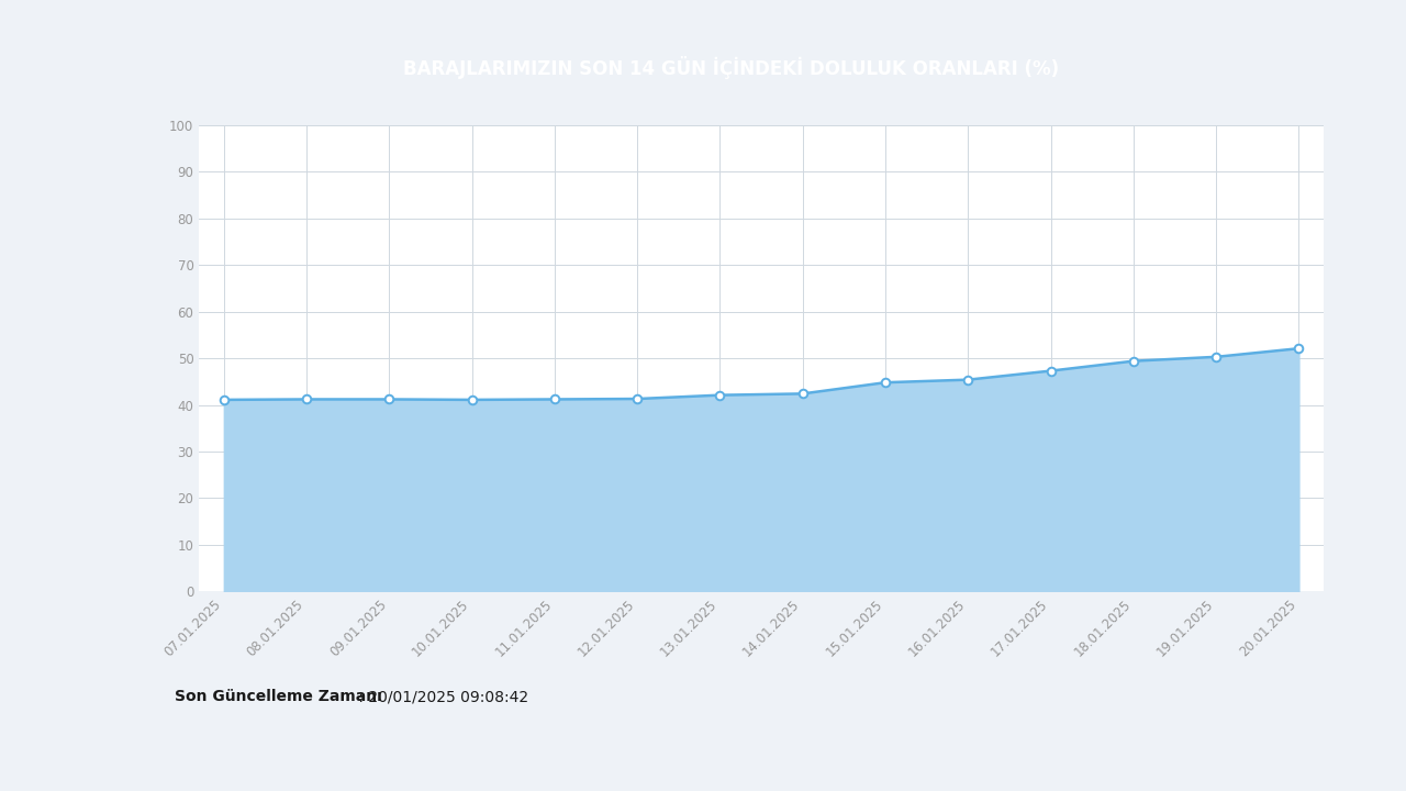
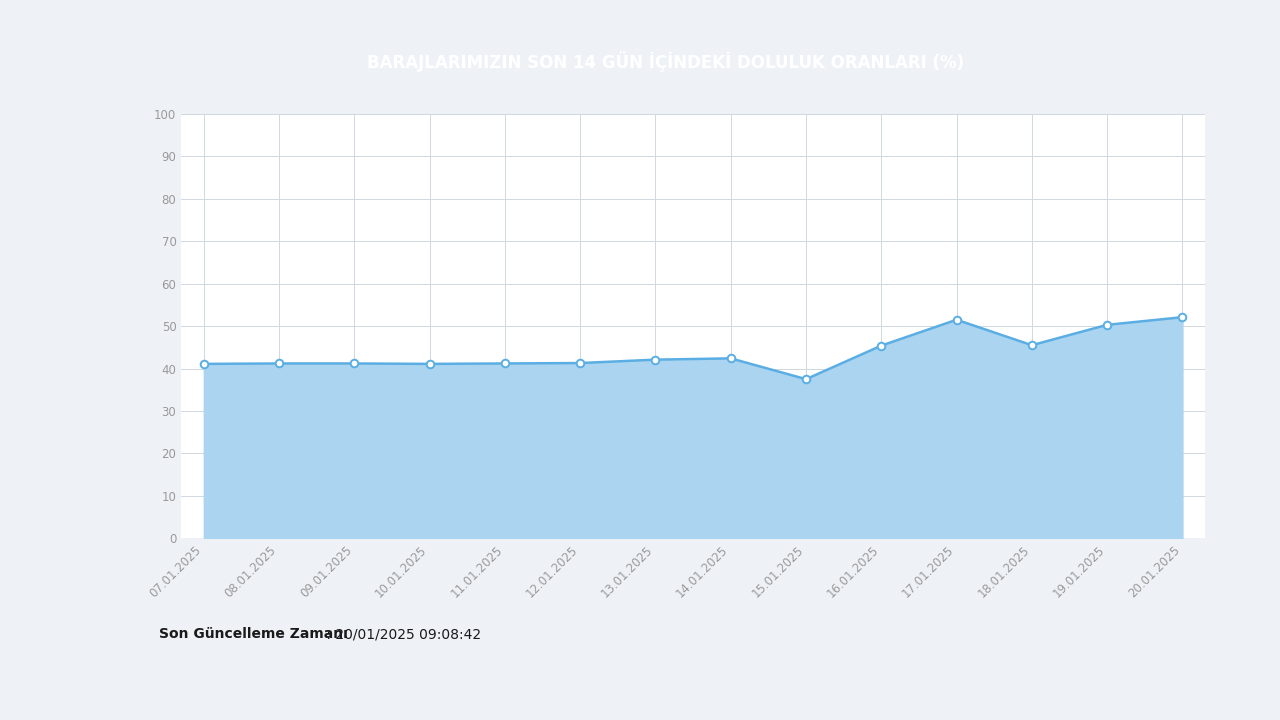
15.01.2025: 44.8 -> 37.5
17.01.2025: 47.3 -> 51.5
18.01.2025: 49.4 -> 45.5
